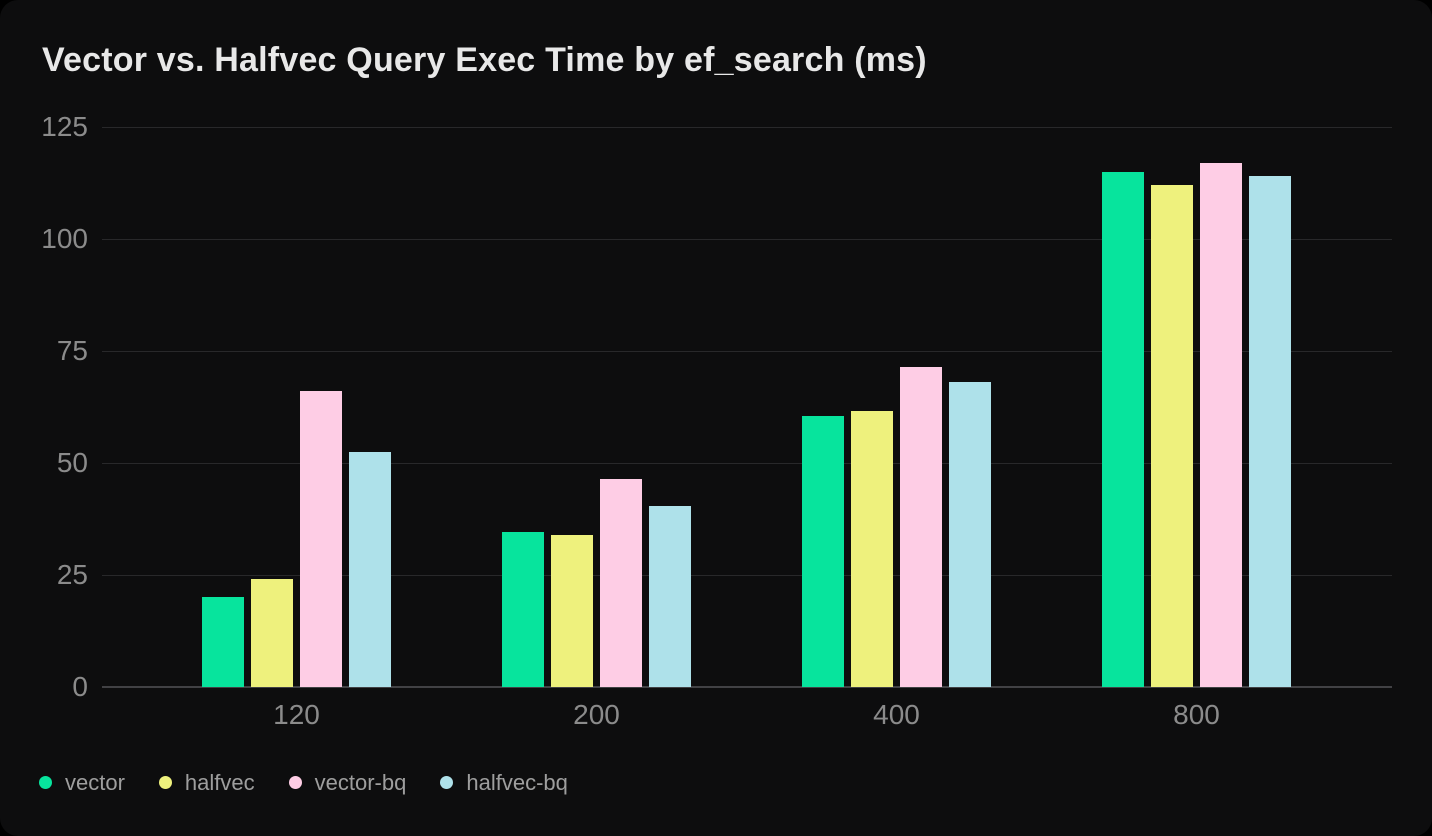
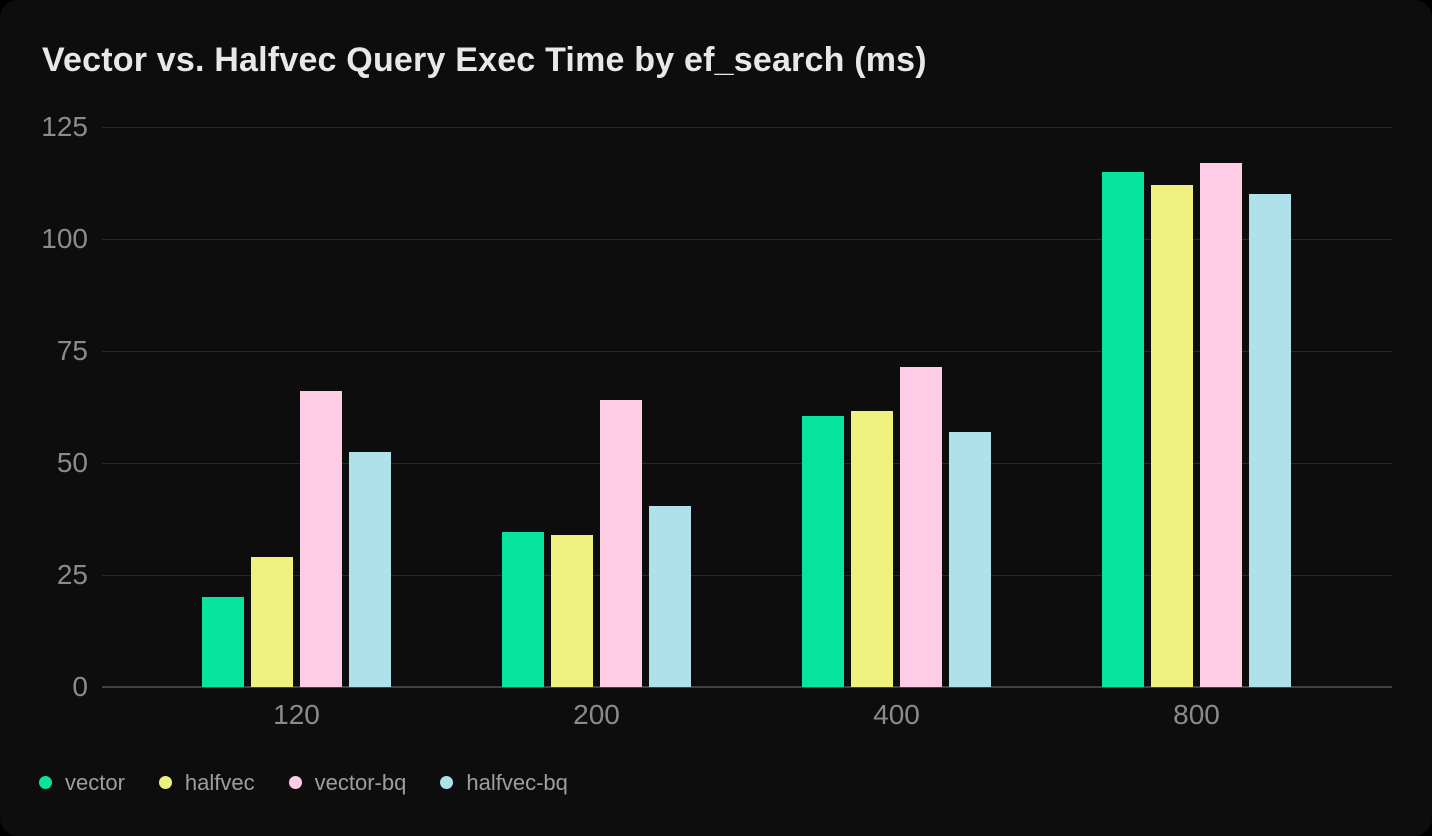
halfvec/120: 24 -> 29
vector-bq/200: 46 -> 64
halfvec-bq/400: 68 -> 57
halfvec-bq/800: 114 -> 110
